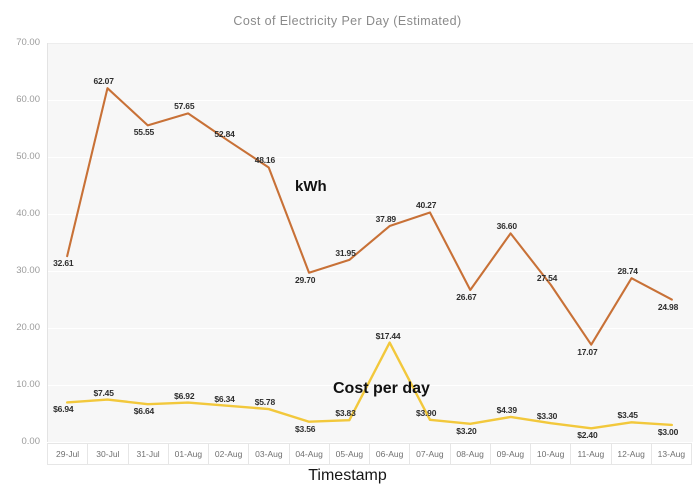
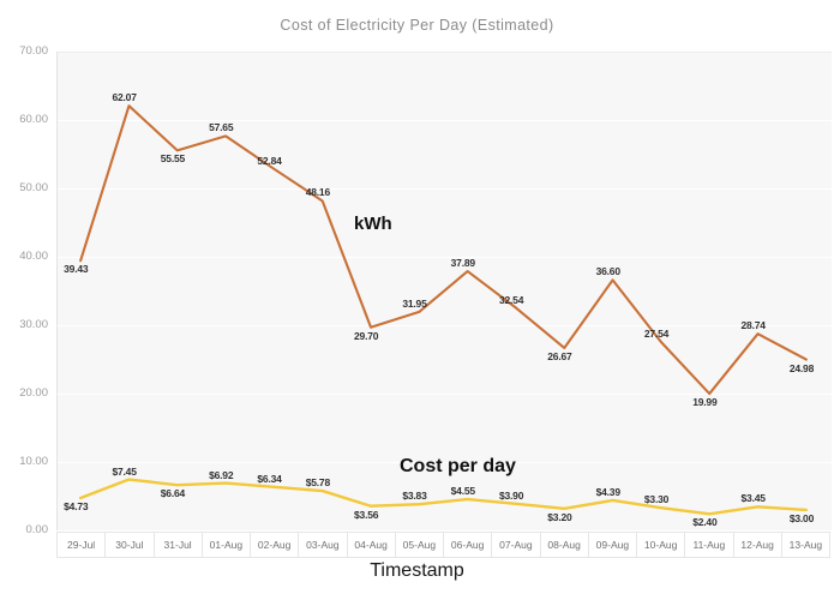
kWh/29-Jul: 32.61 -> 39.43
Cost per day/29-Jul: $6.94 -> $4.73
Cost per day/06-Aug: $17.44 -> $4.55
kWh/07-Aug: 40.27 -> 32.54
kWh/11-Aug: 17.07 -> 19.99
